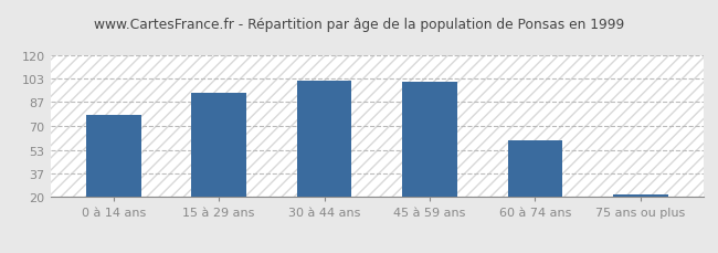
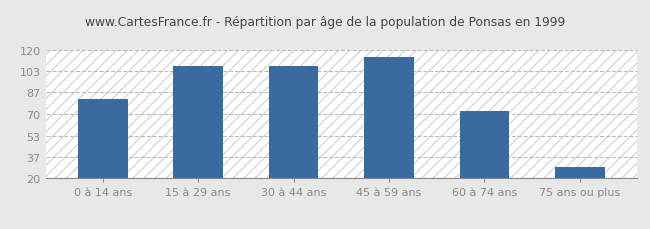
0 à 14 ans: 78 -> 82
15 à 29 ans: 93 -> 107
30 à 44 ans: 102 -> 107
45 à 59 ans: 101 -> 114
60 à 74 ans: 60 -> 72
75 ans ou plus: 22 -> 29
